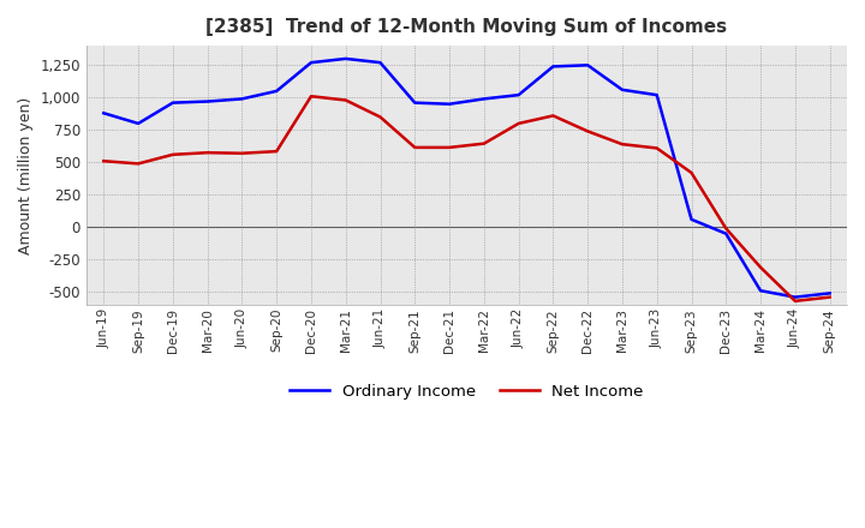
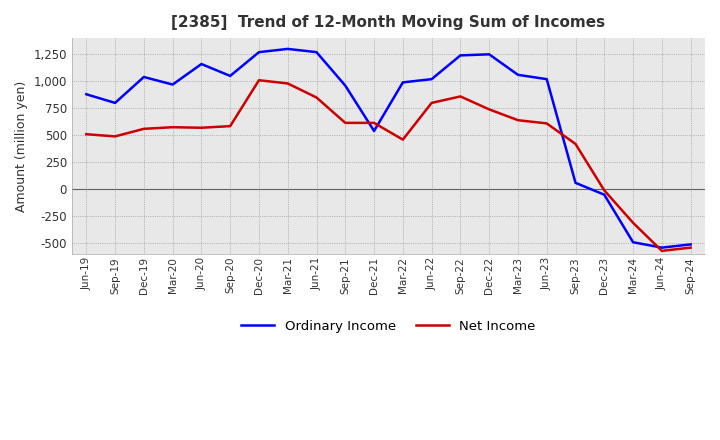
Ordinary Income/Dec-19: 960 -> 1,040
Ordinary Income/Jun-20: 990 -> 1,160
Ordinary Income/Dec-21: 950 -> 540
Net Income/Mar-22: 640 -> 460
